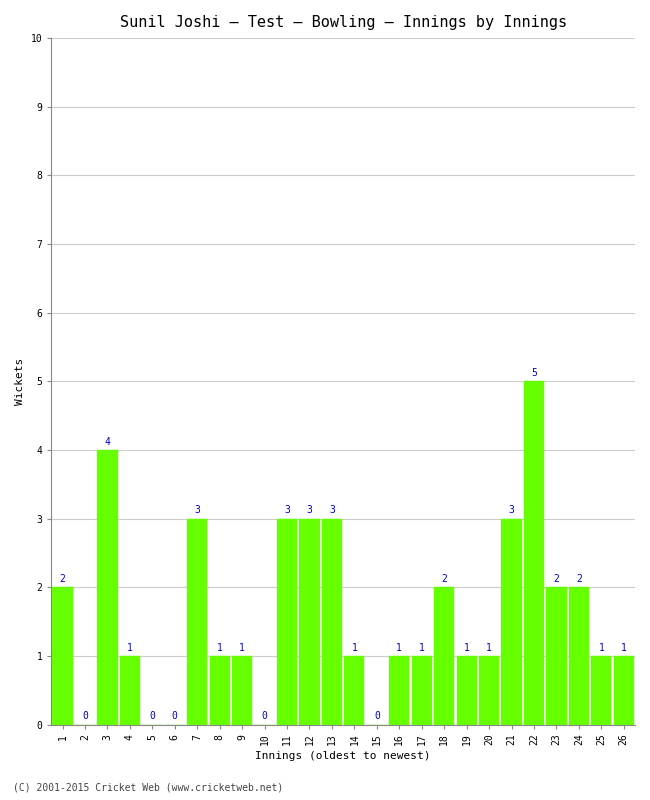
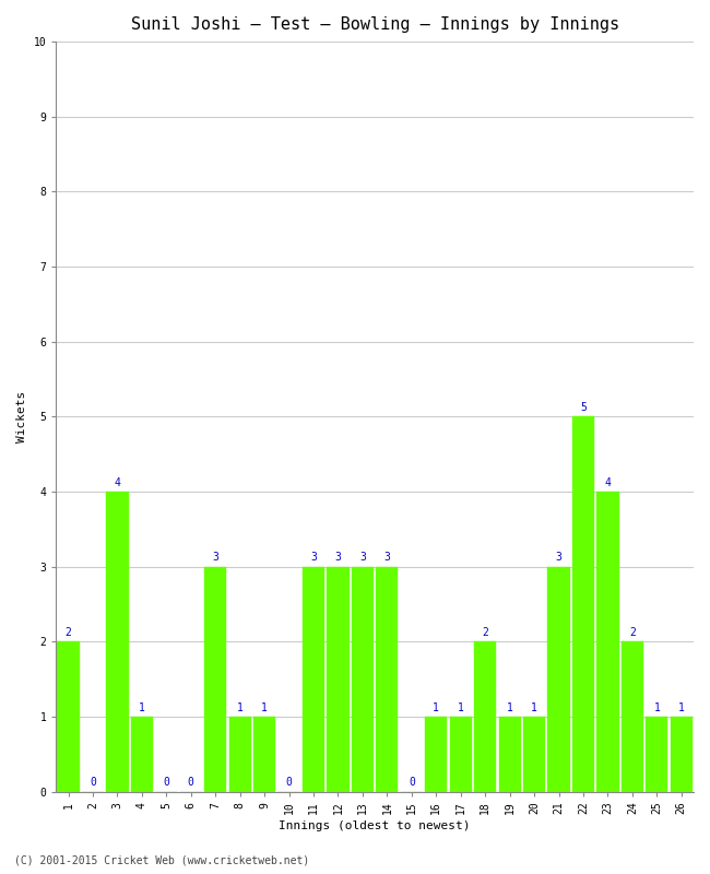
14: 1 -> 3
23: 2 -> 4
